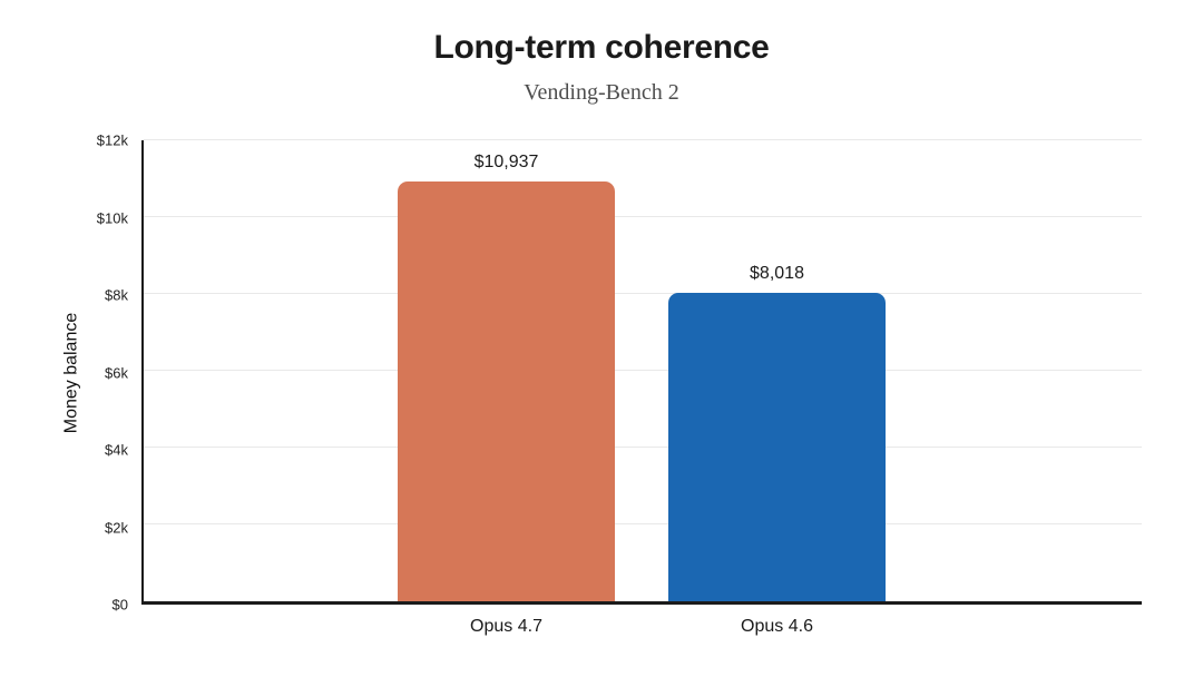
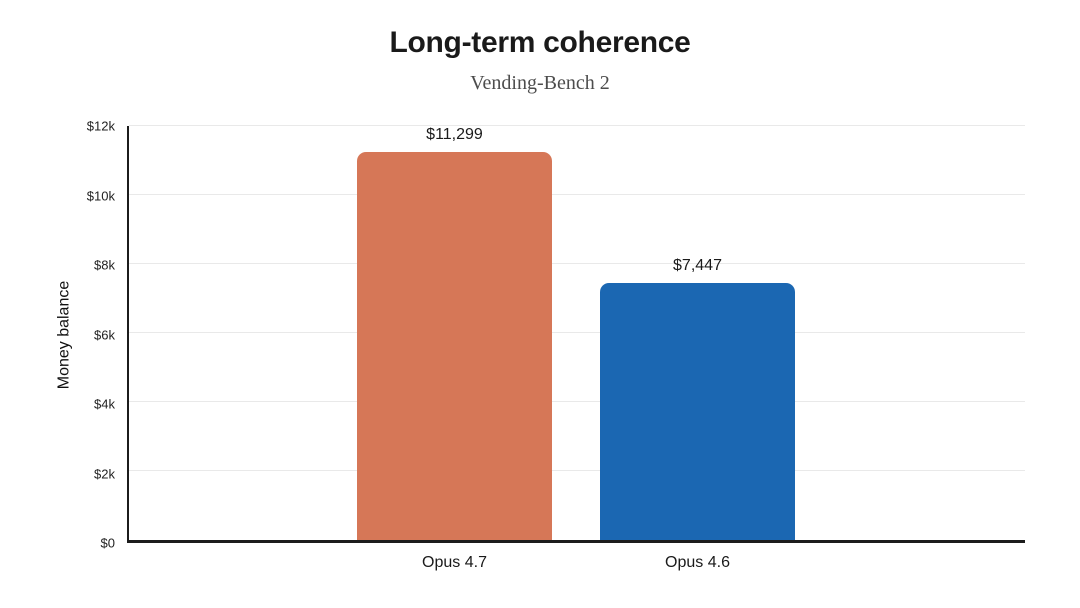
Opus 4.7: $10,937 -> $11,299
Opus 4.6: $8,018 -> $7,447
